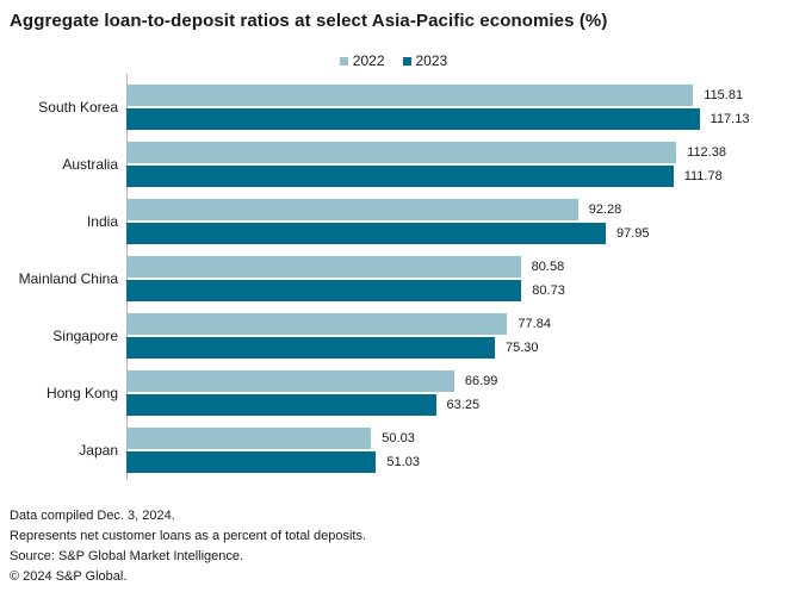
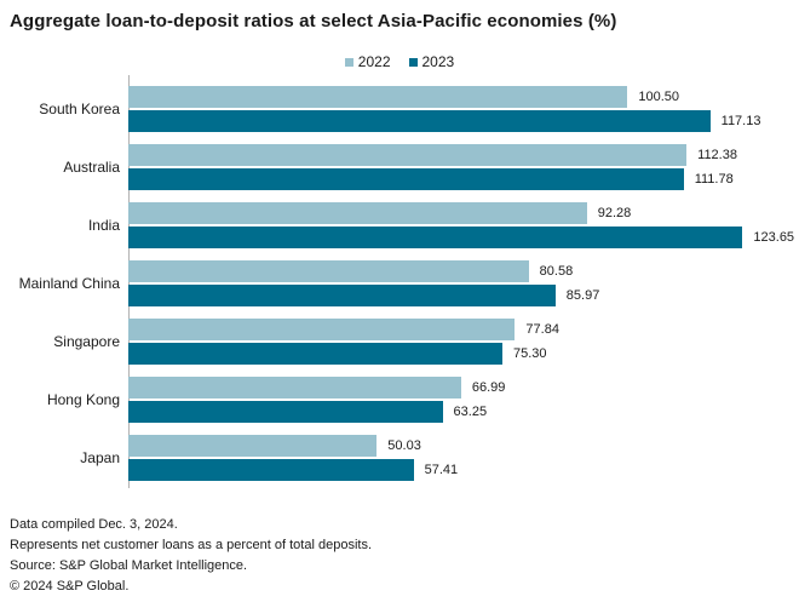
2022/South Korea: 115.81 -> 100.50
2023/India: 97.95 -> 123.65
2023/Mainland China: 80.73 -> 85.97
2023/Japan: 51.03 -> 57.41
